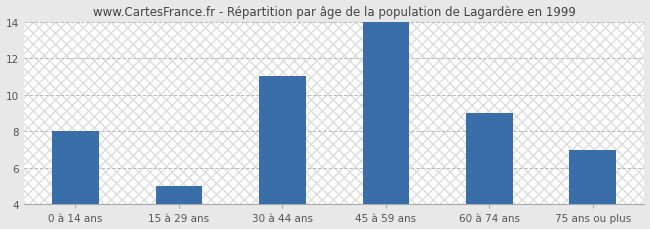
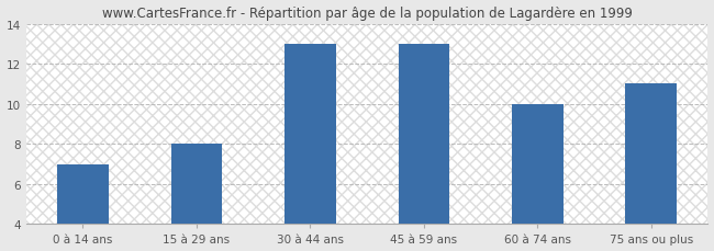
0 à 14 ans: 8 -> 7
15 à 29 ans: 5 -> 8
30 à 44 ans: 11 -> 13
45 à 59 ans: 14 -> 13
60 à 74 ans: 9 -> 10
75 ans ou plus: 7 -> 11
